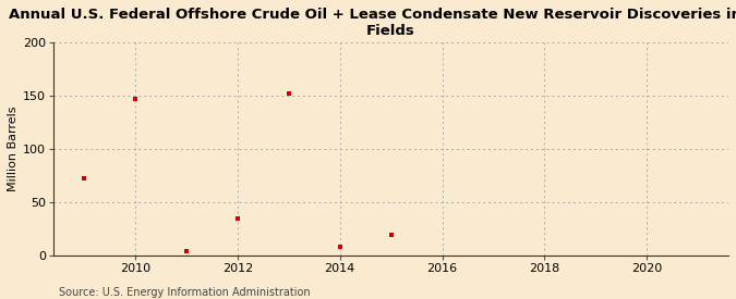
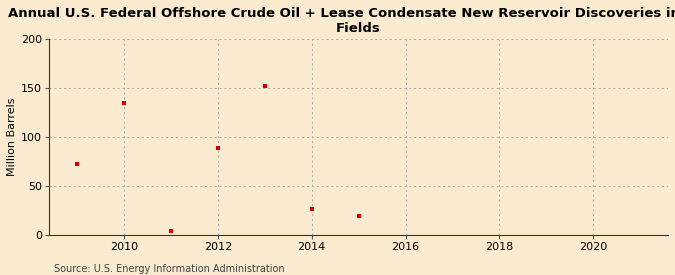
2010: 147 -> 134
2012: 34 -> 88
2014: 8 -> 26
